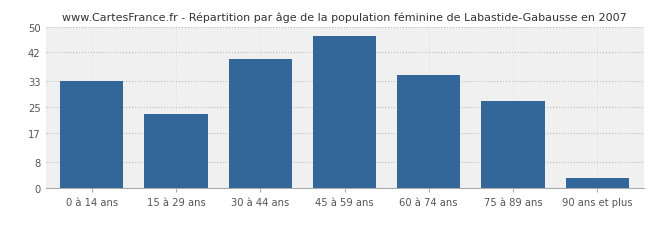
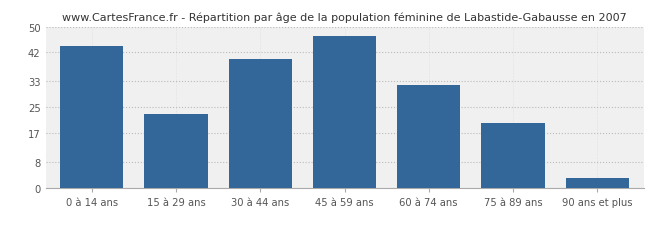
0 à 14 ans: 33 -> 44
60 à 74 ans: 35 -> 32
75 à 89 ans: 27 -> 20
